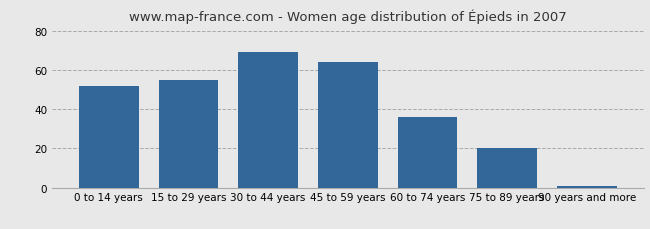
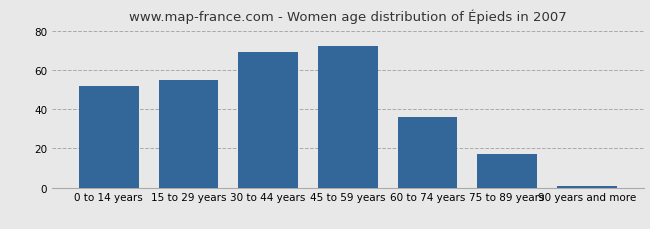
45 to 59 years: 64 -> 72
75 to 89 years: 20 -> 17
